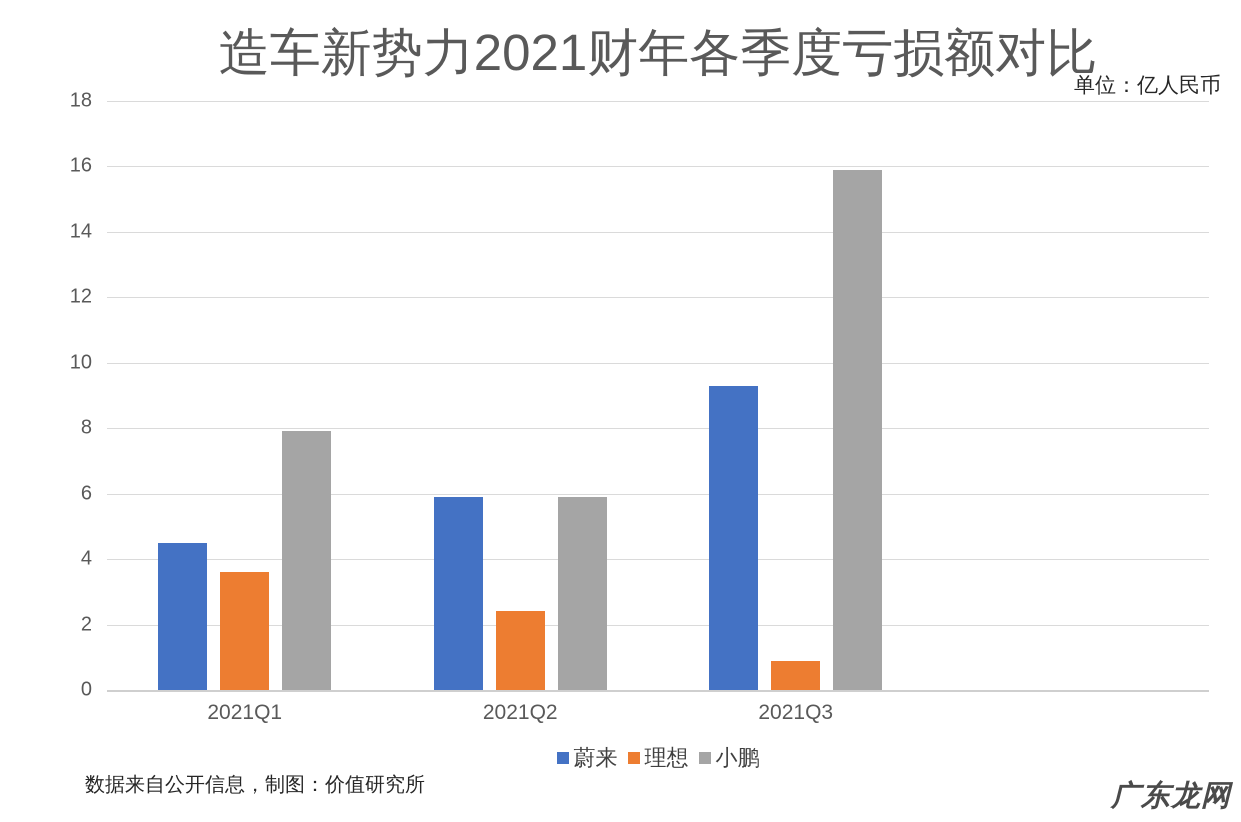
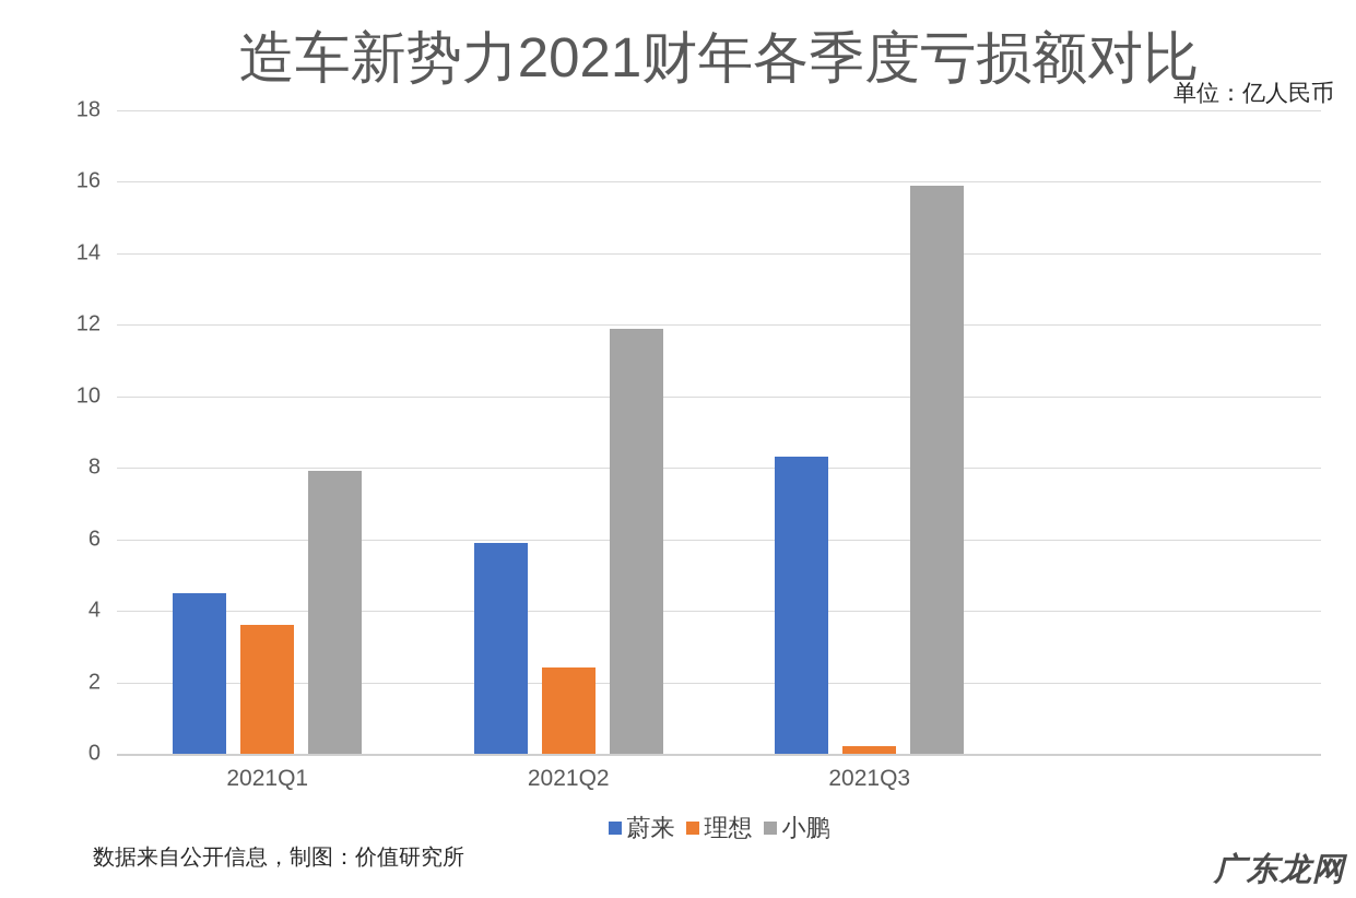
小鹏/2021Q2: 5.9 -> 11.9
蔚来/2021Q3: 9.3 -> 8.3
理想/2021Q3: 0.9 -> 0.2
